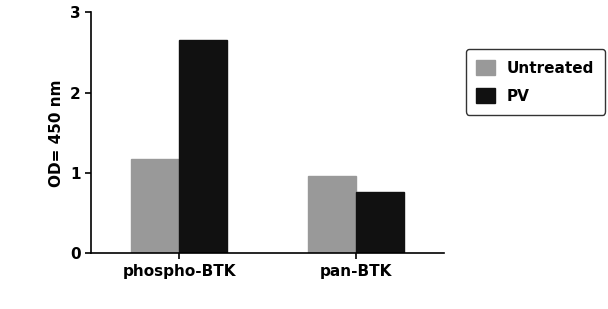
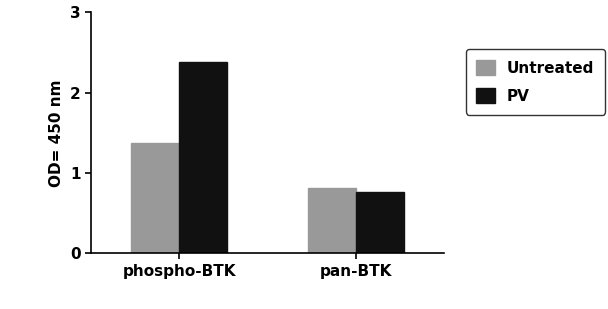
Untreated/phospho-BTK: 1.18 -> 1.37
PV/phospho-BTK: 2.66 -> 2.38
Untreated/pan-BTK: 0.96 -> 0.82
